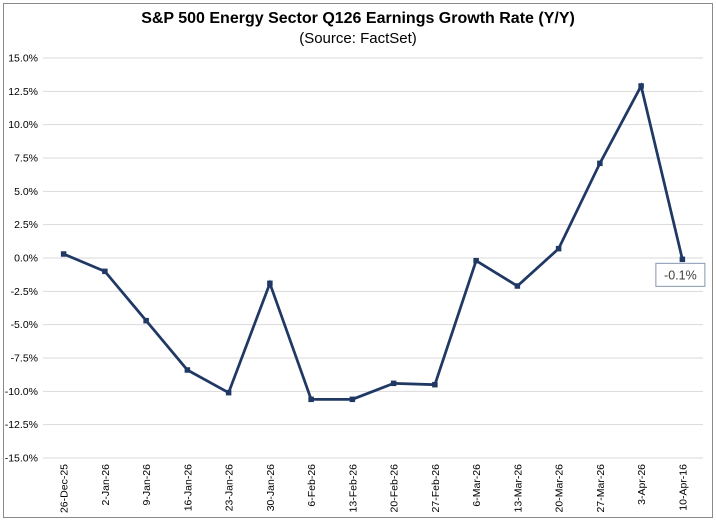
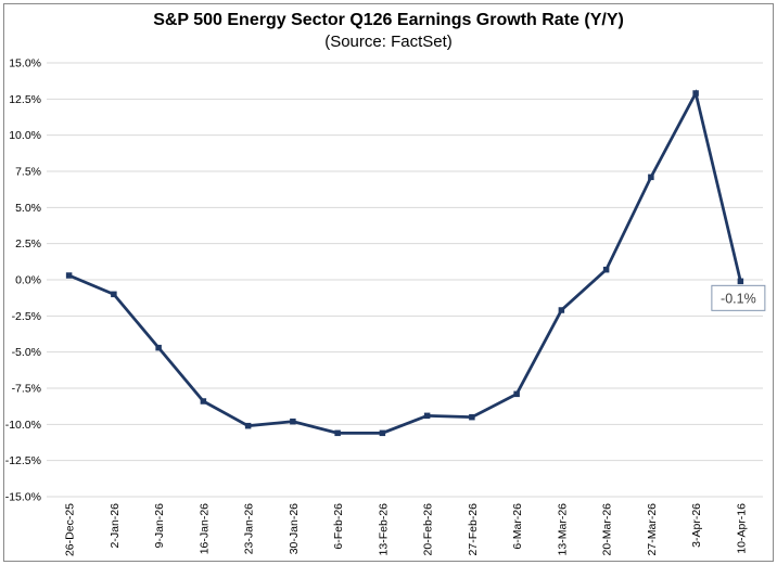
30-Jan-26: -1.9% -> -9.8%
6-Mar-26: -0.2% -> -7.9%
